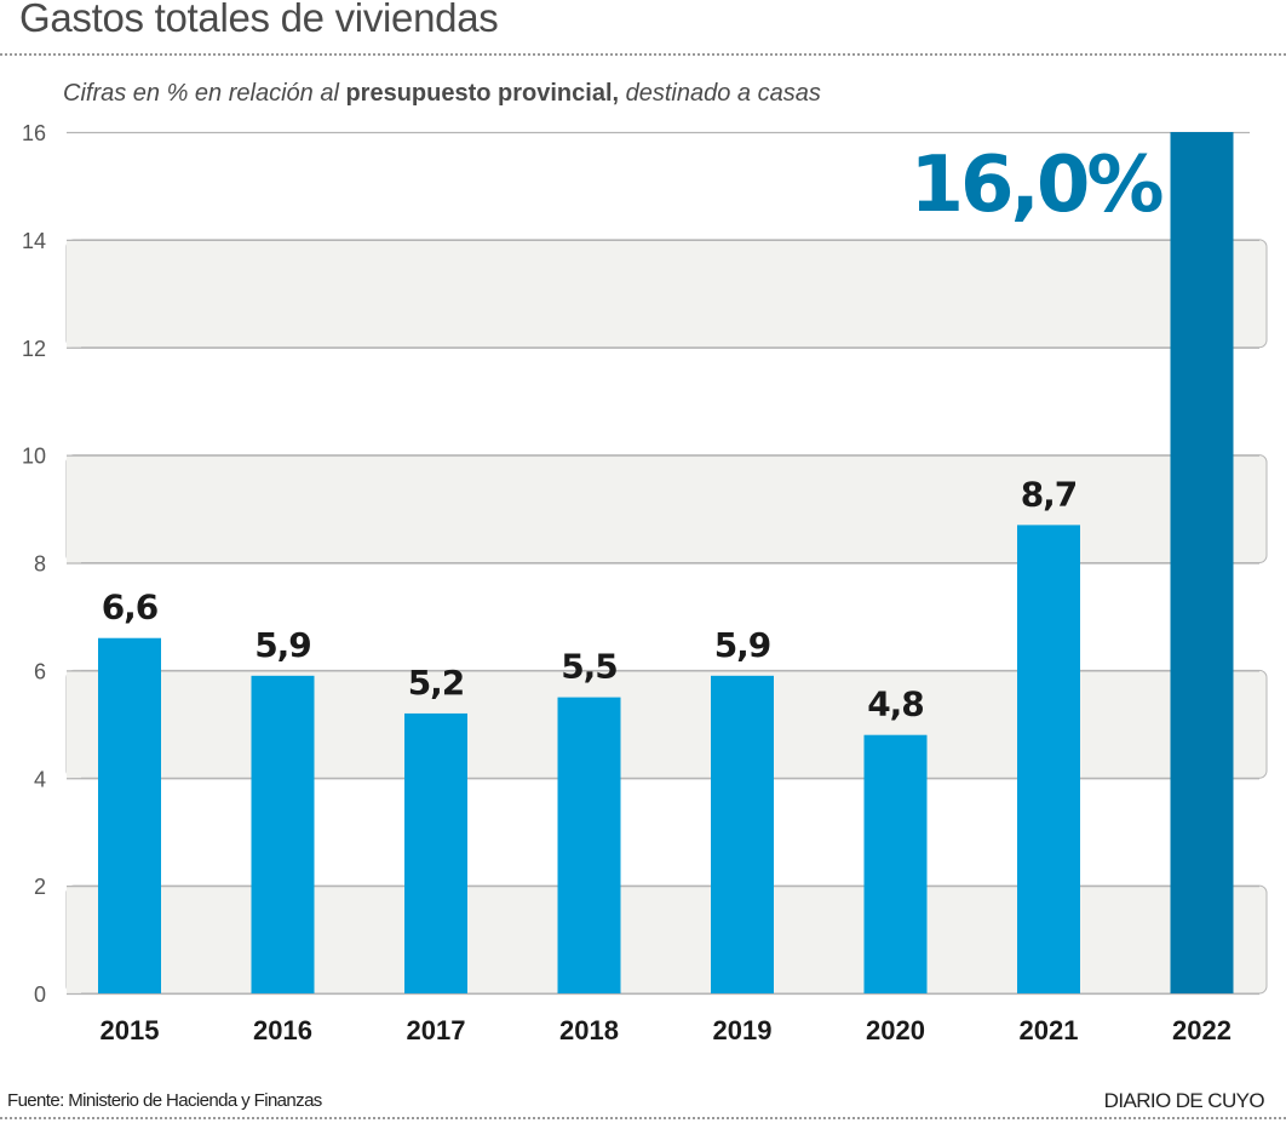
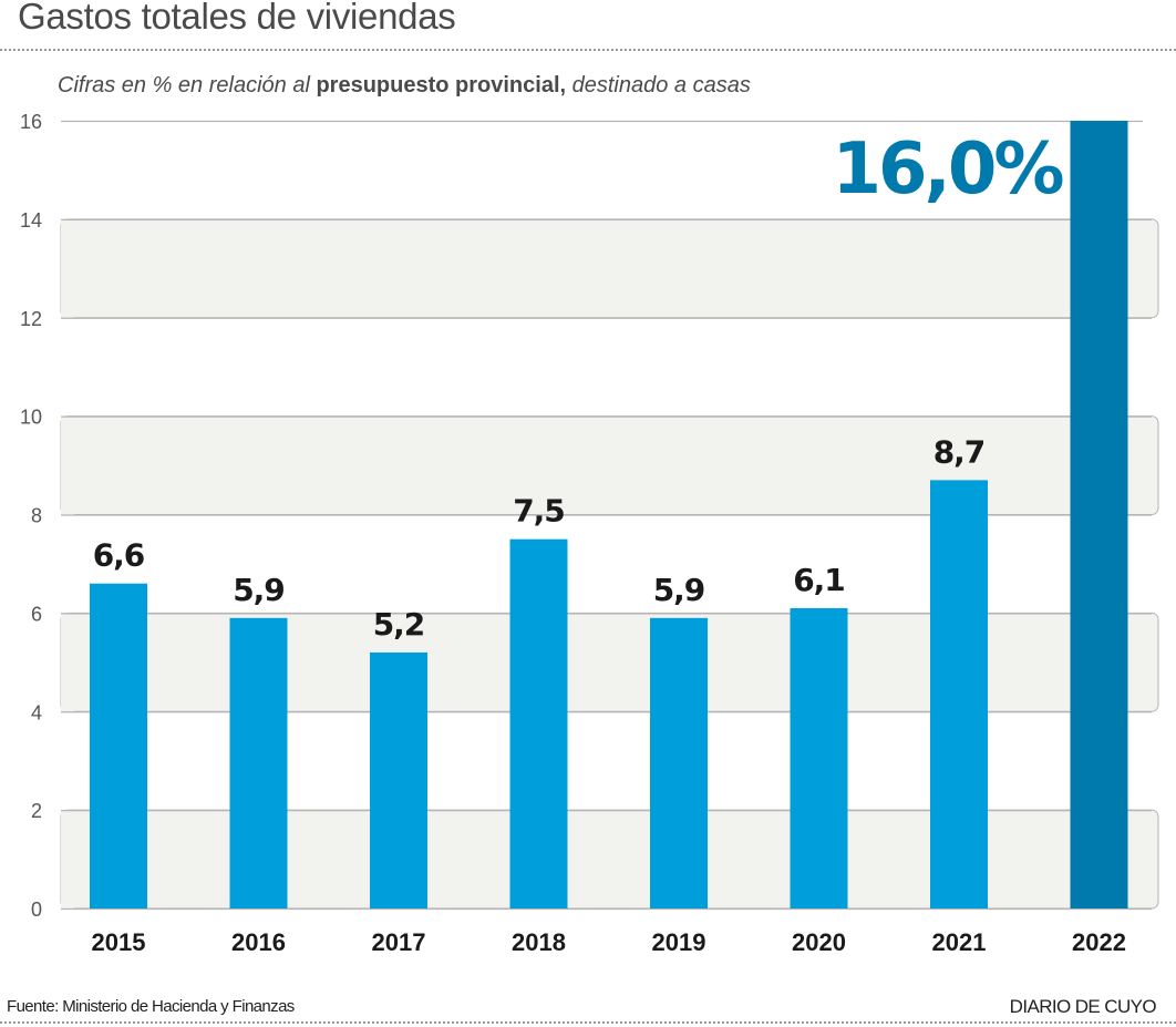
2018: 5,5 -> 7,5
2020: 4,8 -> 6,1
